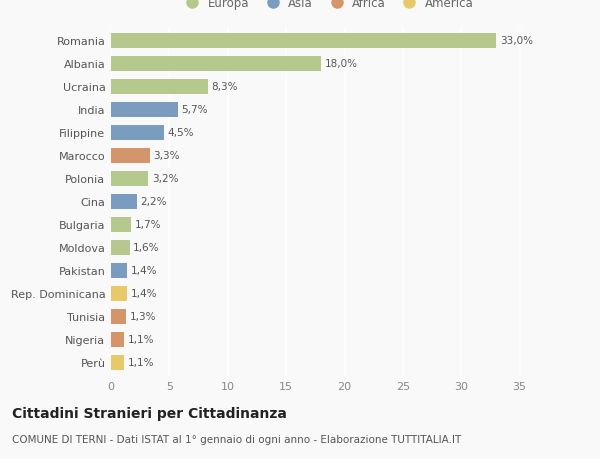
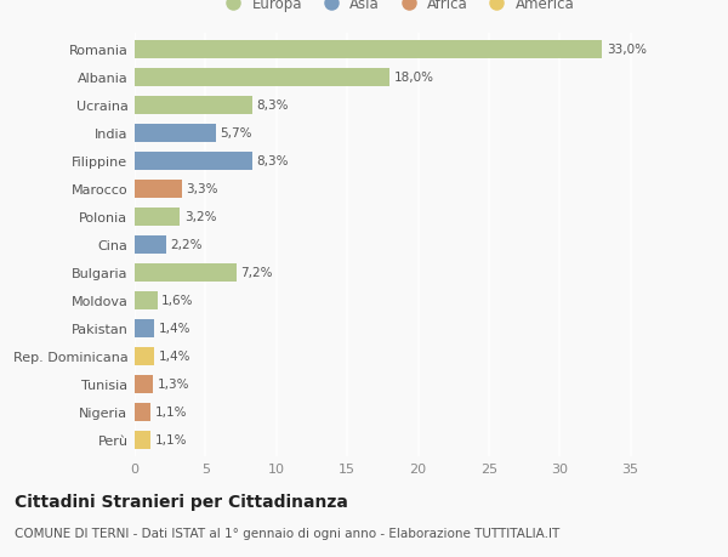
Filippine: 4,5% -> 8,3%
Bulgaria: 1,7% -> 7,2%
